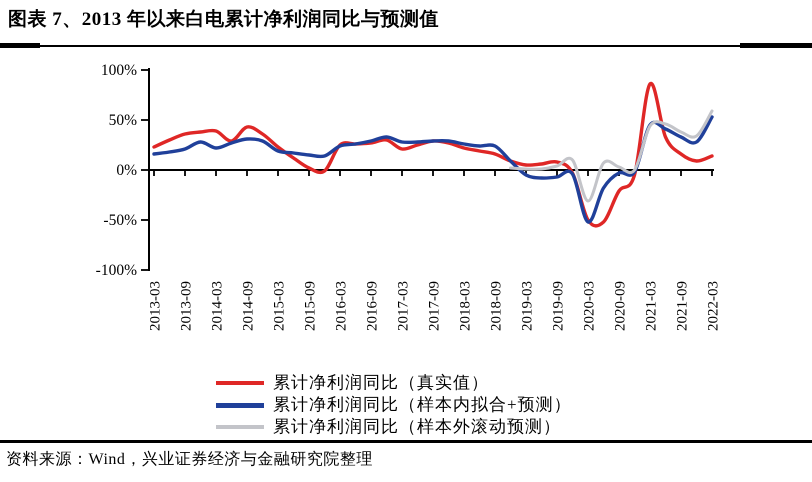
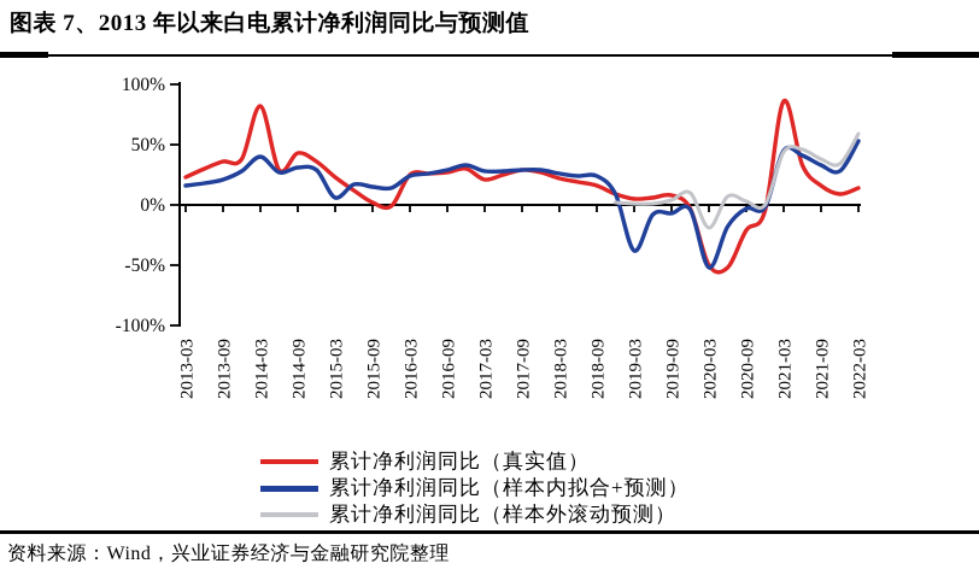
累计净利润同比（真实值）/2014-03: 39% -> 82%
累计净利润同比（样本内拟合+预测）/2014-03: 22% -> 40%
累计净利润同比（样本内拟合+预测）/2015-03: 19% -> 6%
累计净利润同比（样本内拟合+预测）/2019-03: -5% -> -38%
累计净利润同比（样本外滚动预测）/2020-03: -31% -> -19%
